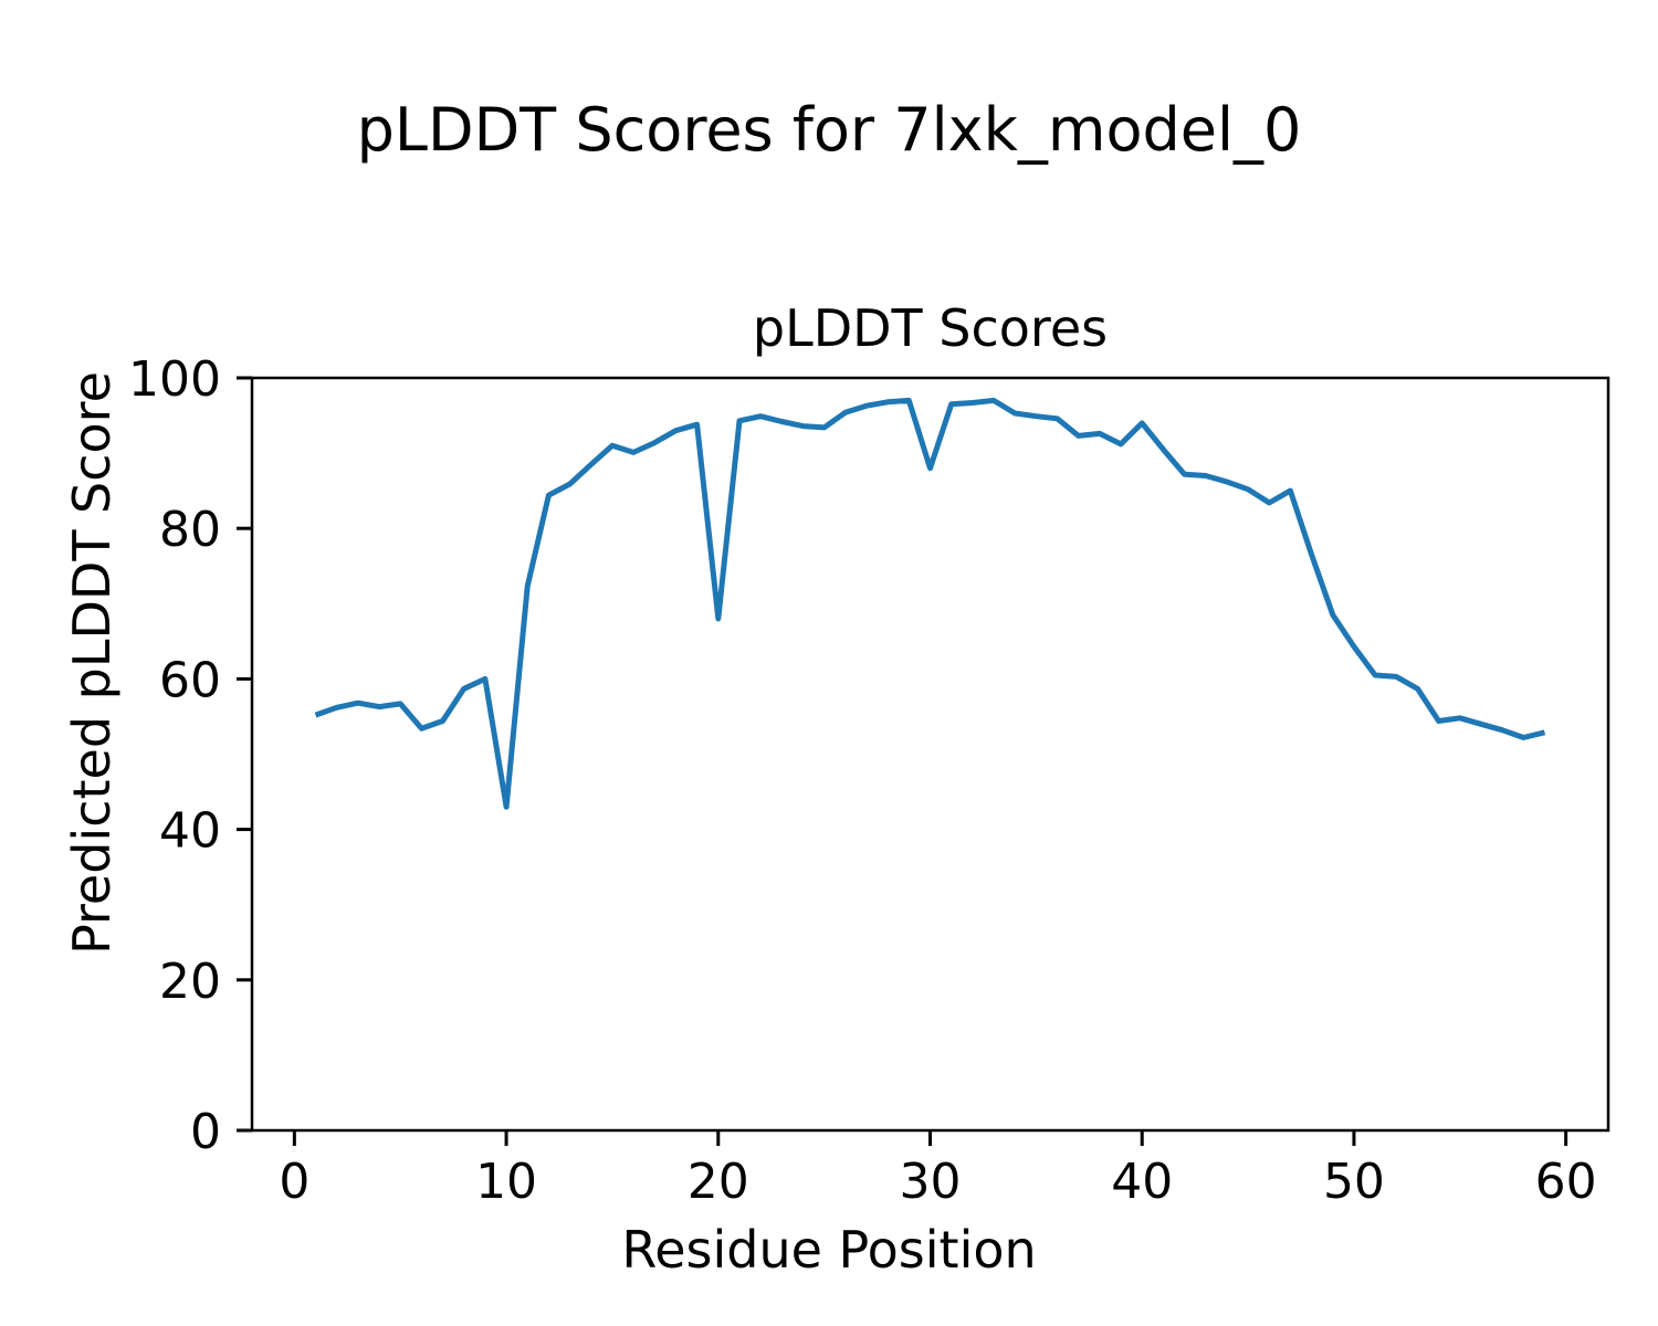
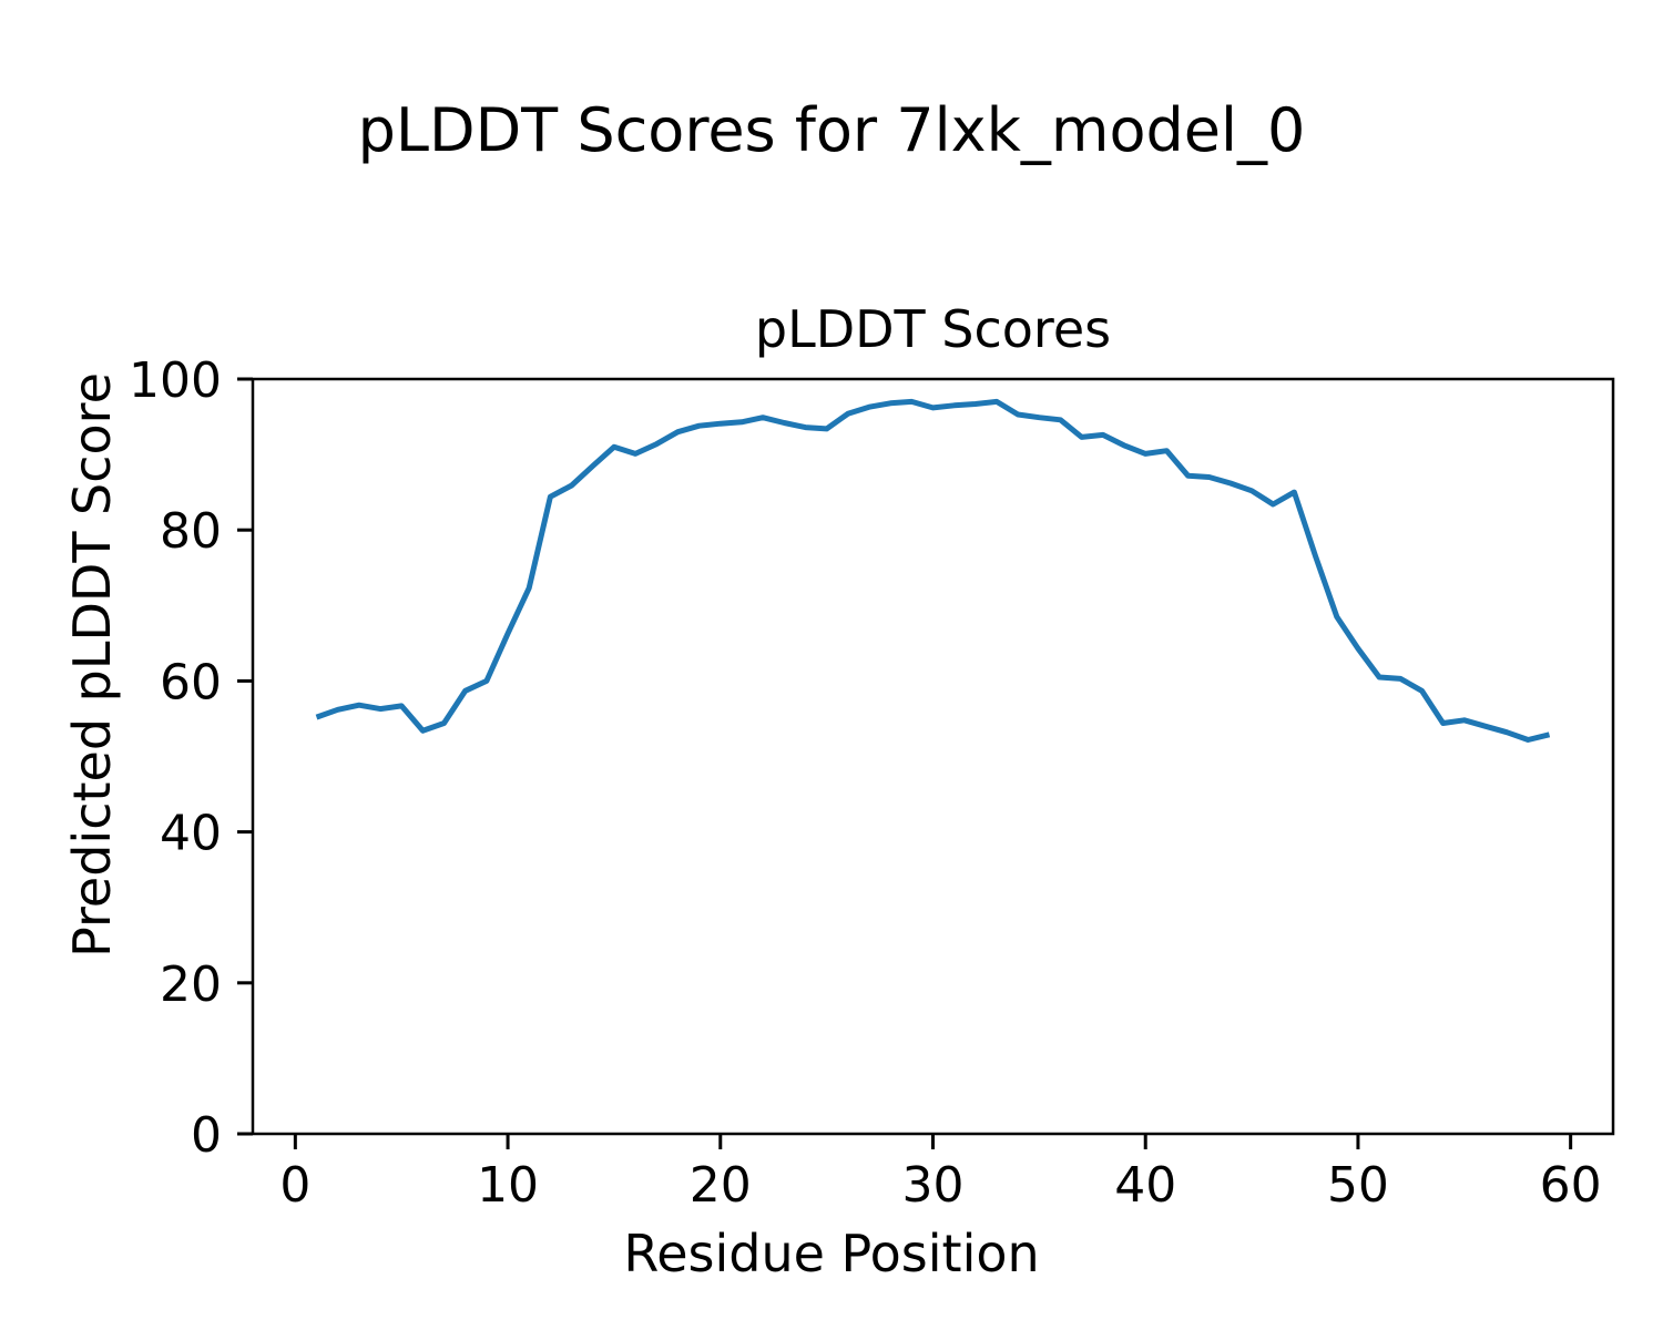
10: 43 -> 66
20: 68 -> 94
30: 88 -> 96
40: 94 -> 90
